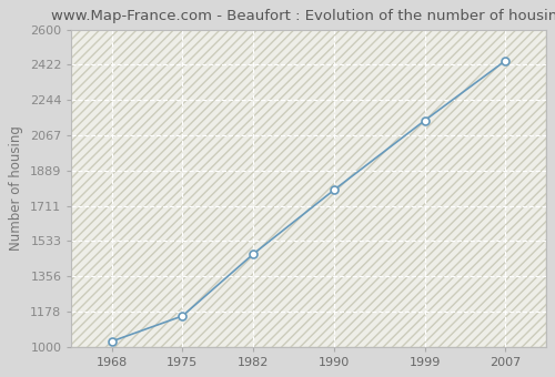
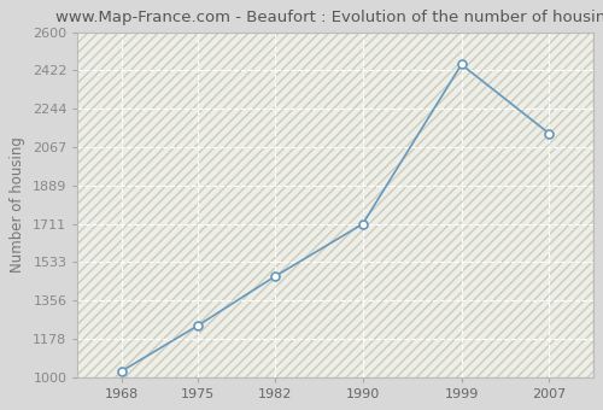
1975: 1160 -> 1240
1990: 1790 -> 1710
1999: 2140 -> 2450
2007: 2440 -> 2130
